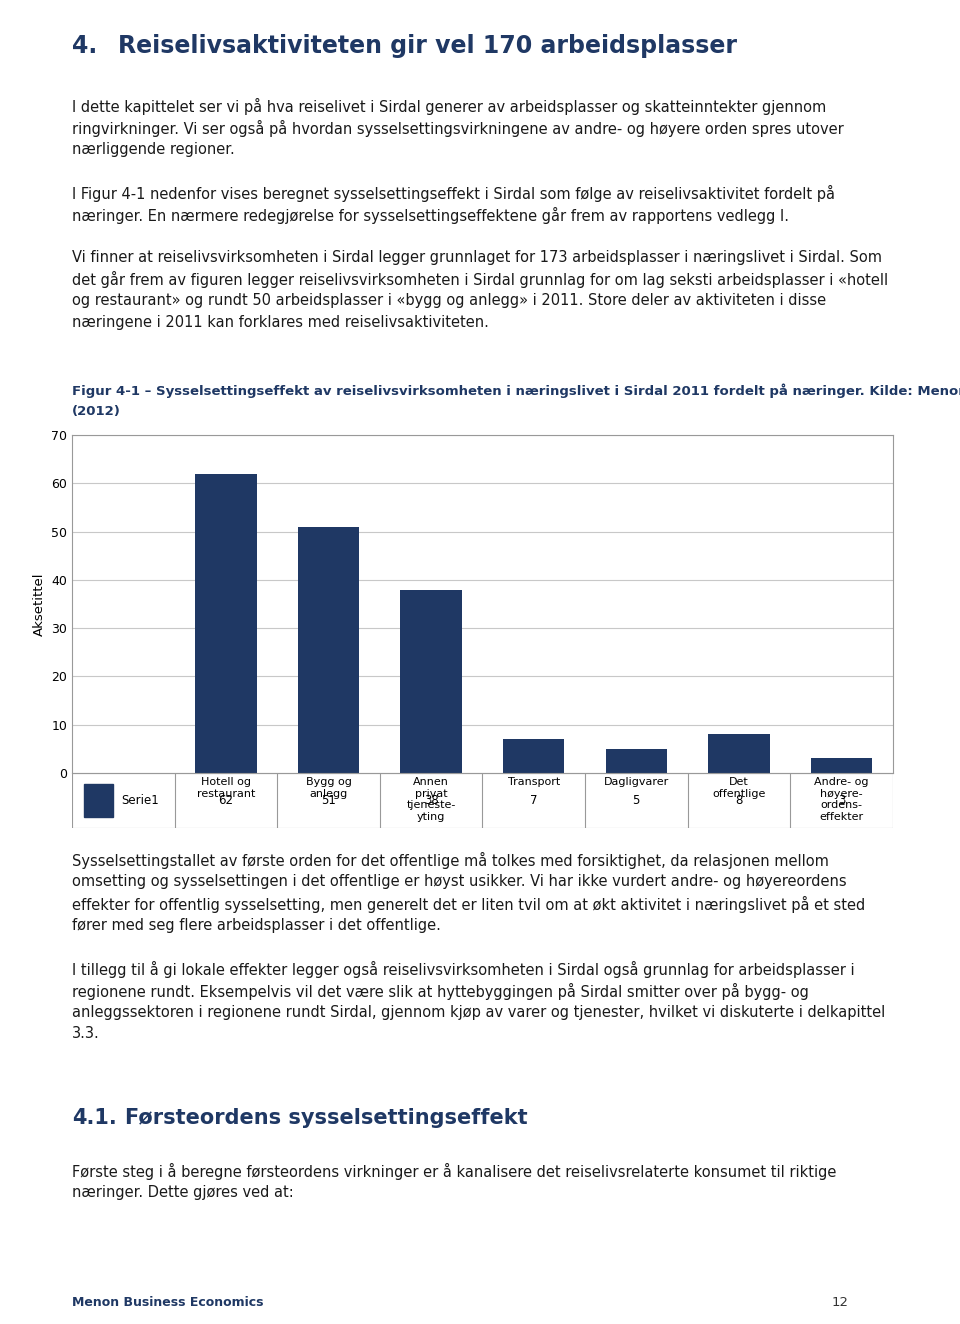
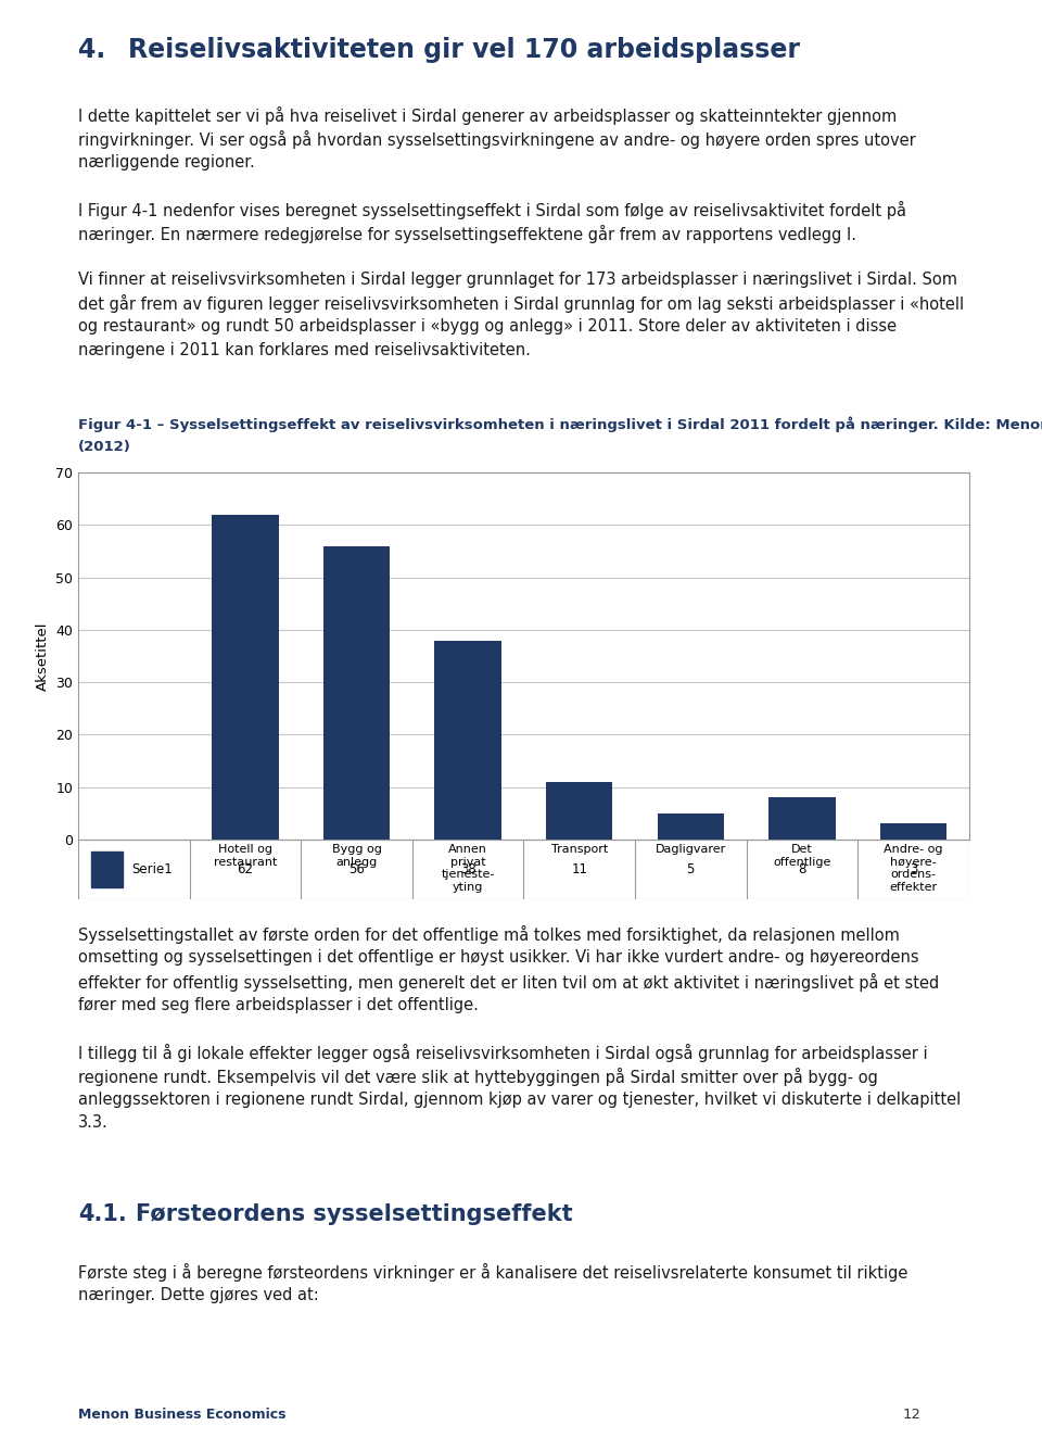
Bygg og anlegg: 51 -> 56
Transport: 7 -> 11
